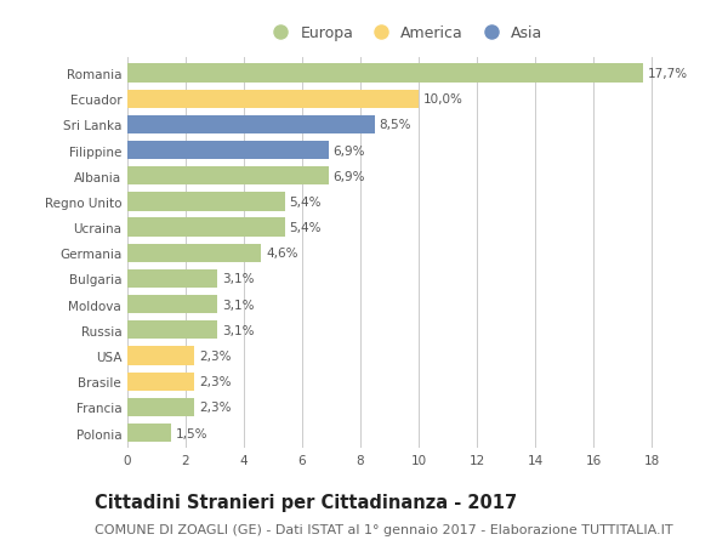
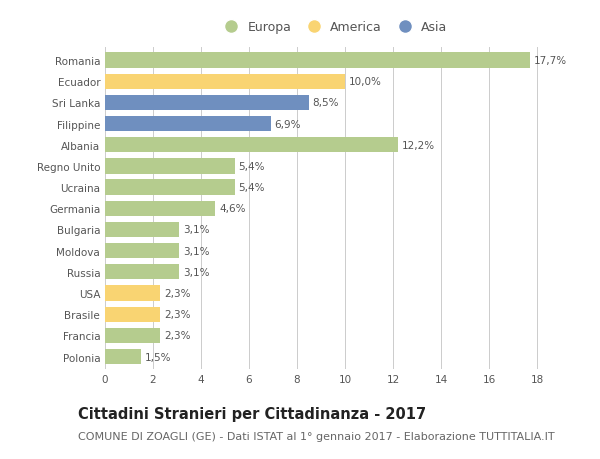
Albania: 6,9% -> 12,2%
